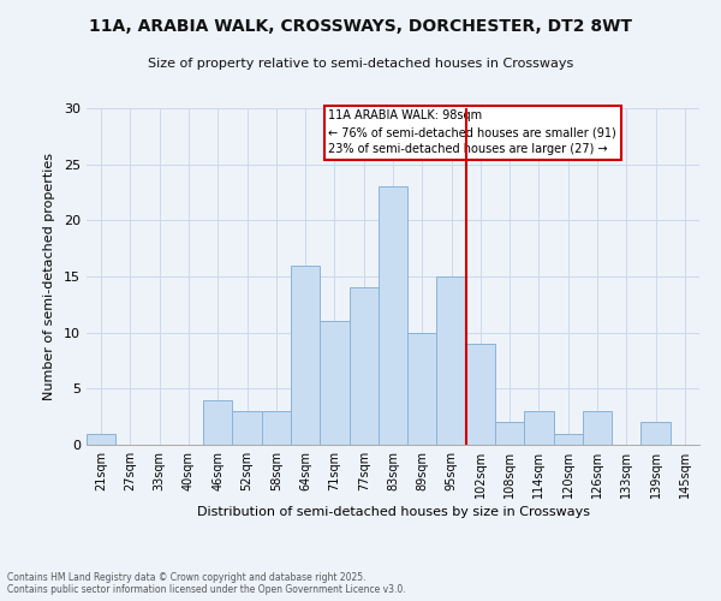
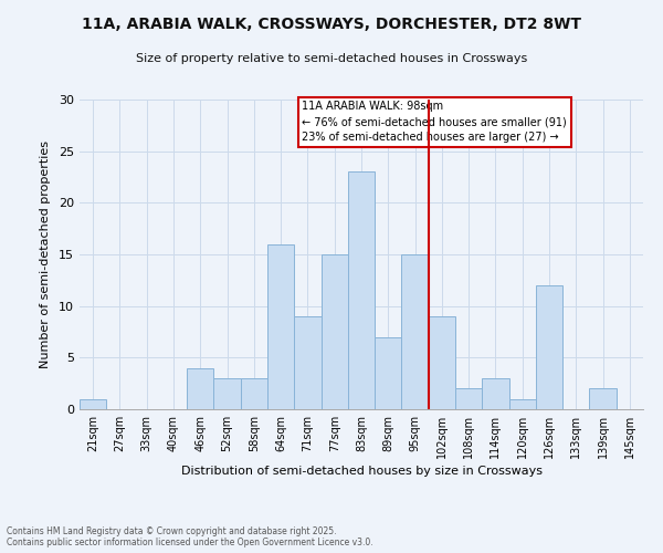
71sqm: 11 -> 9
77sqm: 14 -> 15
89sqm: 10 -> 7
126sqm: 3 -> 12
